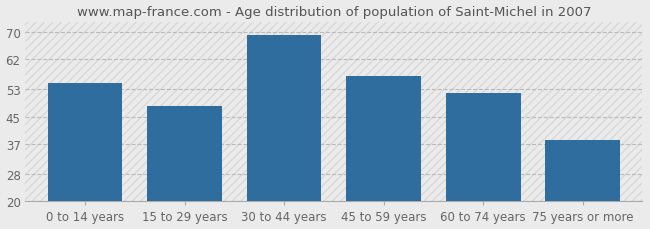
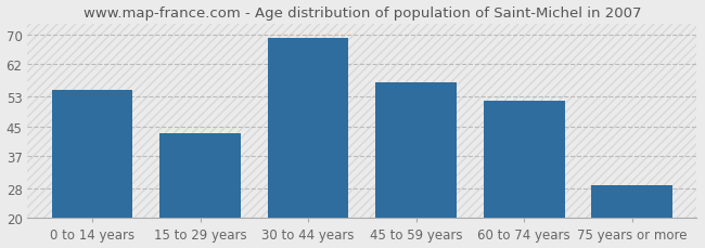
15 to 29 years: 48 -> 43
75 years or more: 38 -> 29
